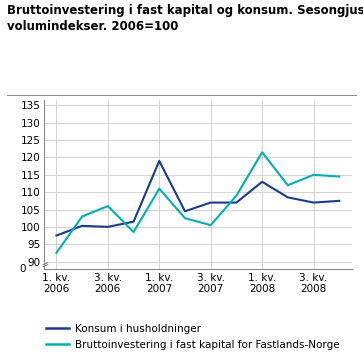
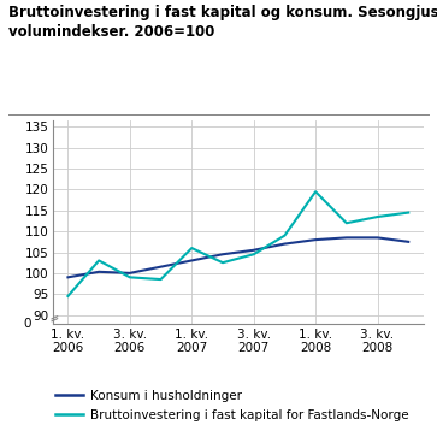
Konsum i husholdninger/1. kv. 2006: 97.5 -> 99.0
Bruttoinvestering i fast kapital for Fastlands-Norge/1. kv. 2006: 92.5 -> 94.5
Bruttoinvestering i fast kapital for Fastlands-Norge/3. kv. 2006: 106.0 -> 99.0
Konsum i husholdninger/1. kv. 2007: 119.0 -> 103.0
Bruttoinvestering i fast kapital for Fastlands-Norge/1. kv. 2007: 111.0 -> 106.0
Konsum i husholdninger/3. kv. 2007: 107.0 -> 105.5
Bruttoinvestering i fast kapital for Fastlands-Norge/3. kv. 2007: 100.5 -> 104.5
Konsum i husholdninger/1. kv. 2008: 113.0 -> 108.0
Bruttoinvestering i fast kapital for Fastlands-Norge/1. kv. 2008: 121.5 -> 119.5
Konsum i husholdninger/3. kv. 2008: 107.0 -> 108.5
Bruttoinvestering i fast kapital for Fastlands-Norge/3. kv. 2008: 115.0 -> 113.5
